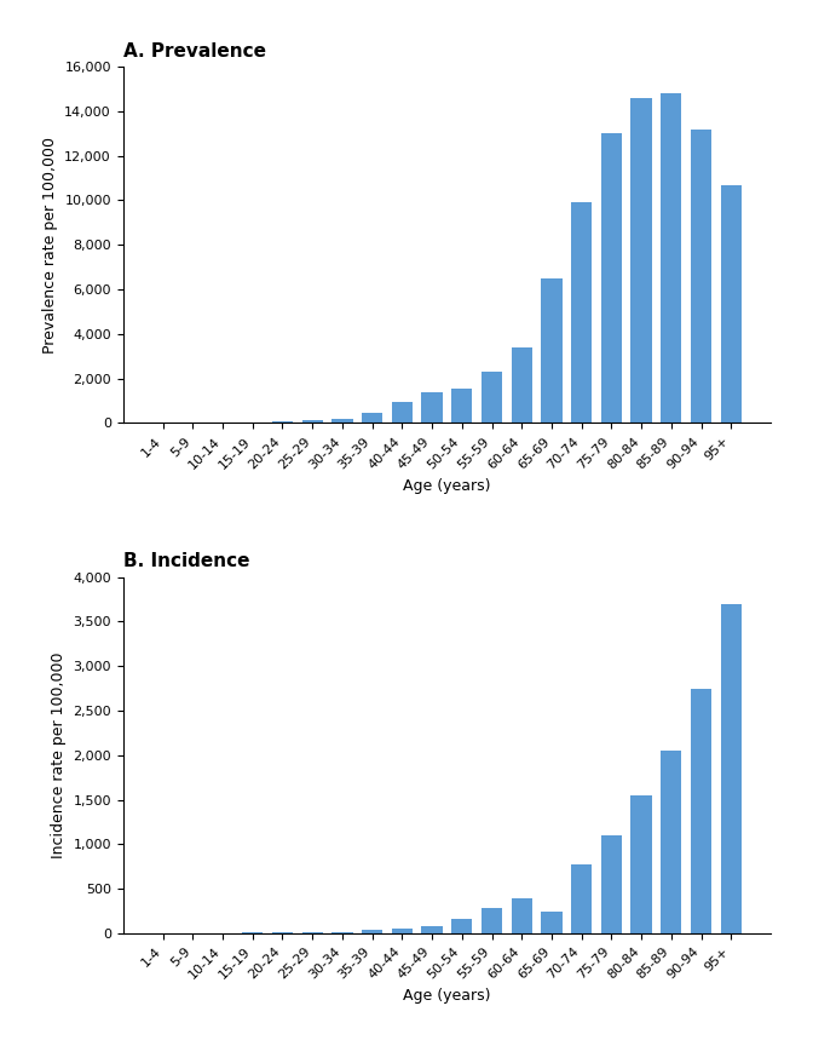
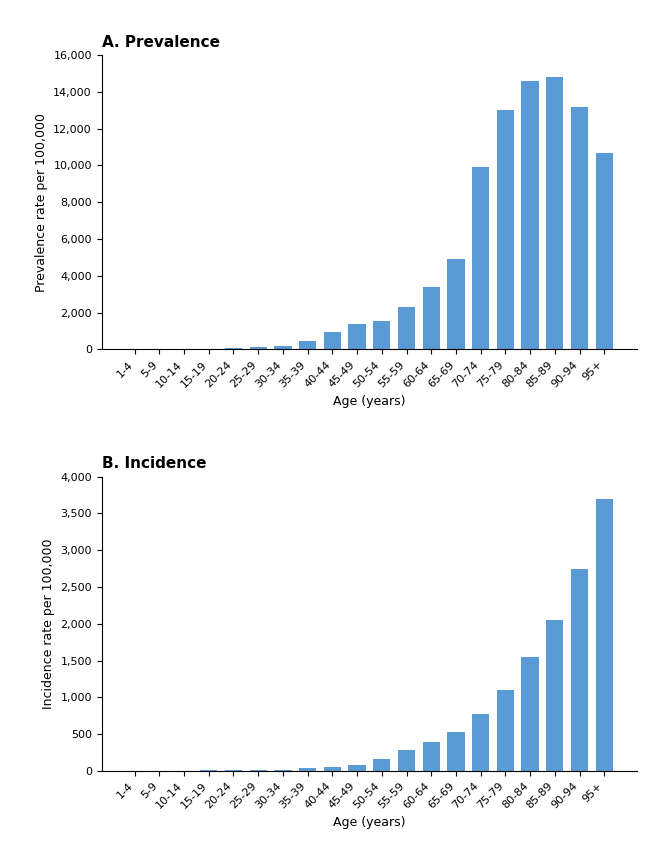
A. Prevalence/65-69: 6,500 -> 4,900
B. Incidence/65-69: 240 -> 530
